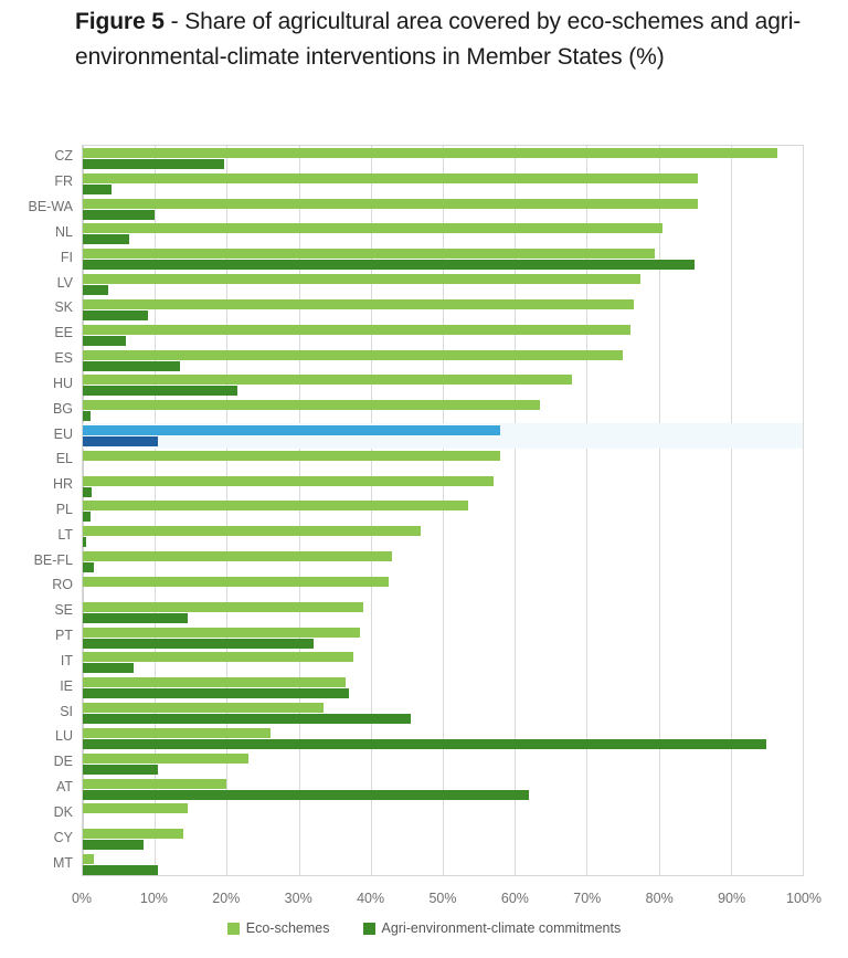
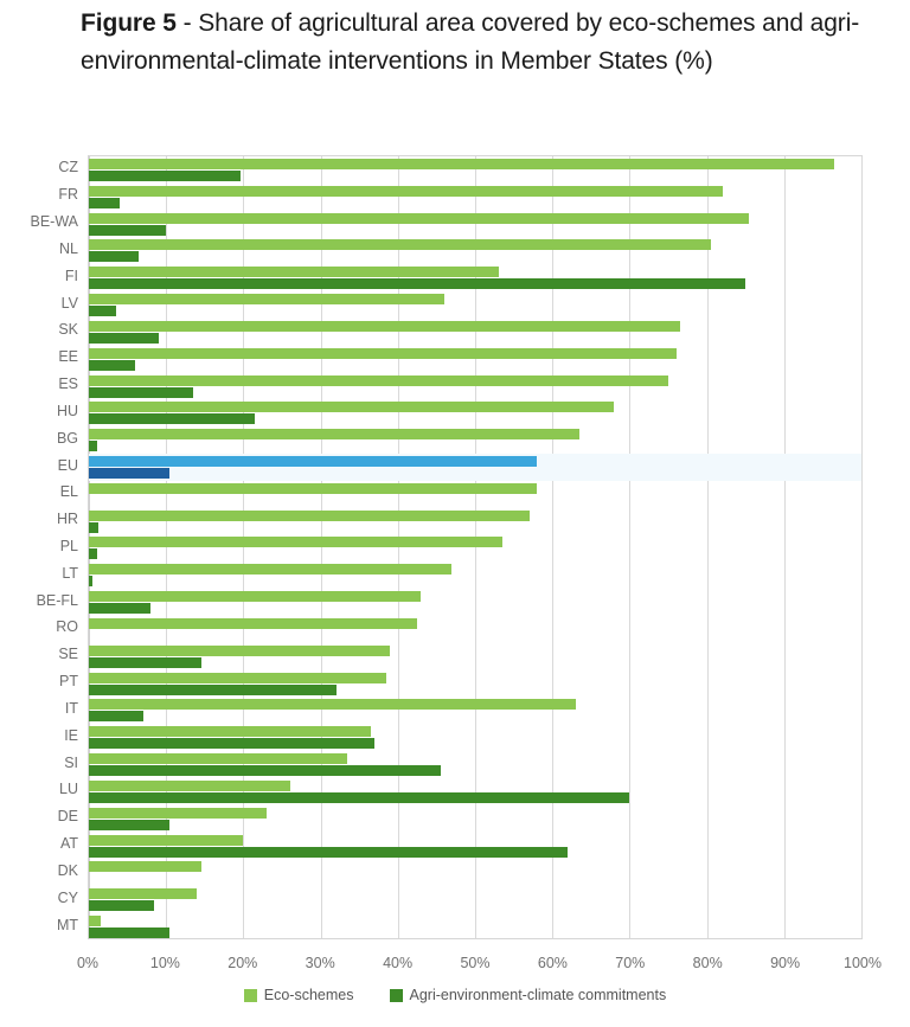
Eco-schemes/FR: 86% -> 82%
Eco-schemes/FI: 80% -> 53%
Eco-schemes/LV: 78% -> 46%
Agri-environment-climate commitments/BE-FL: 2% -> 8%
Eco-schemes/IT: 38% -> 63%
Agri-environment-climate commitments/LU: 95% -> 70%
